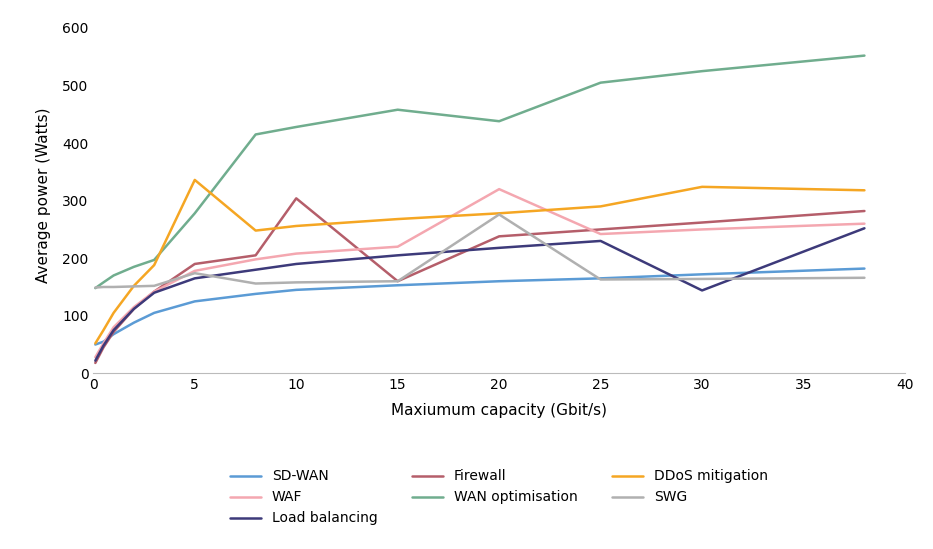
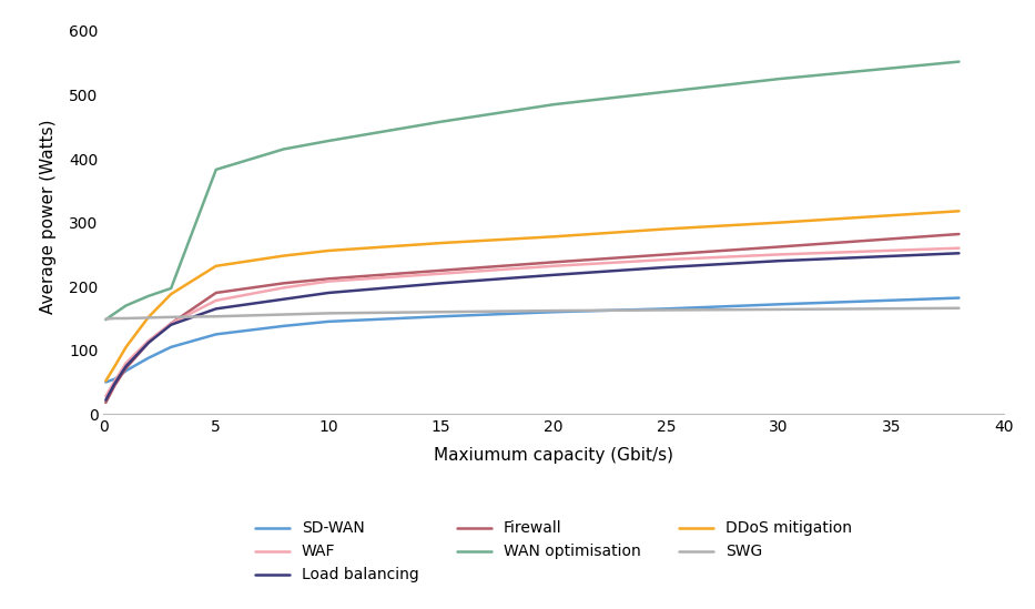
WAN optimisation/5: 278 -> 383
DDoS mitigation/5: 336 -> 232
SWG/5: 174 -> 153
Firewall/10: 304 -> 212
Firewall/15: 160 -> 225
WAF/20: 320 -> 232
WAN optimisation/20: 438 -> 485
SWG/20: 276 -> 162
Load balancing/30: 144 -> 240
DDoS mitigation/30: 324 -> 300
